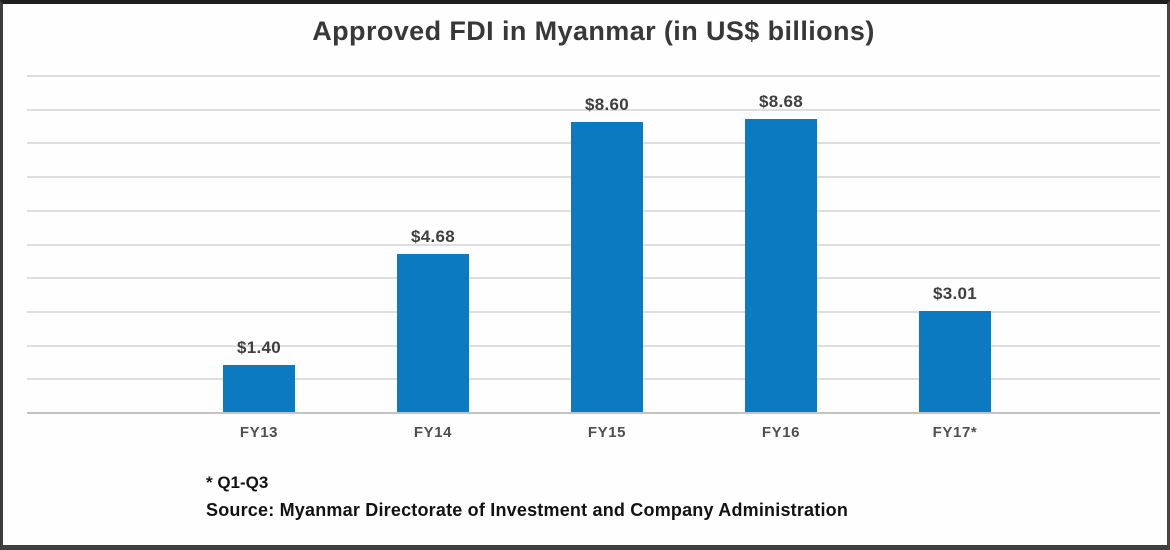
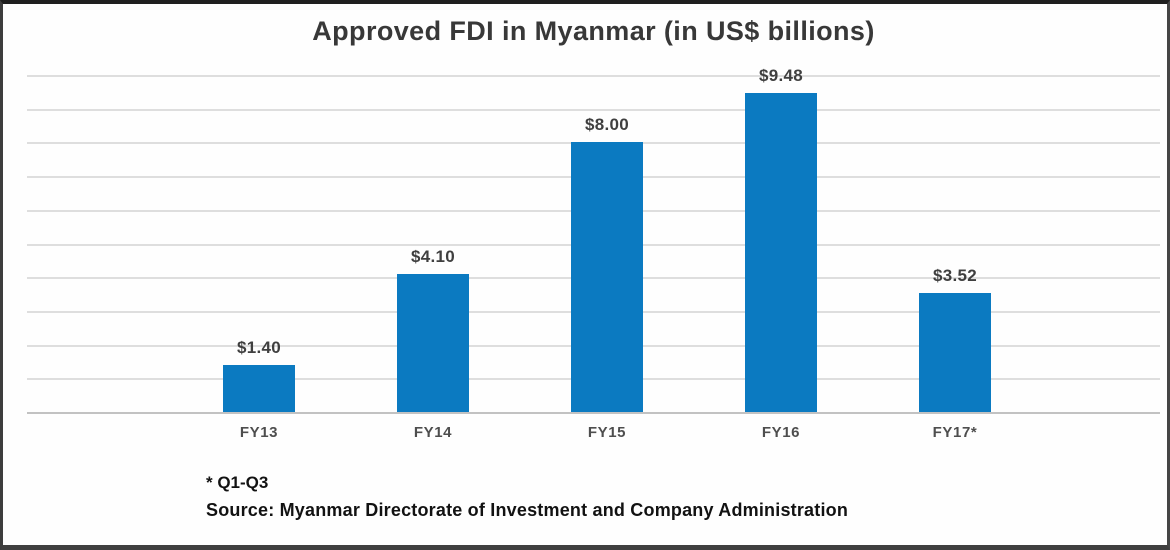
FY14: $4.68 -> $4.10
FY15: $8.60 -> $8.00
FY16: $8.68 -> $9.48
FY17*: $3.01 -> $3.52
